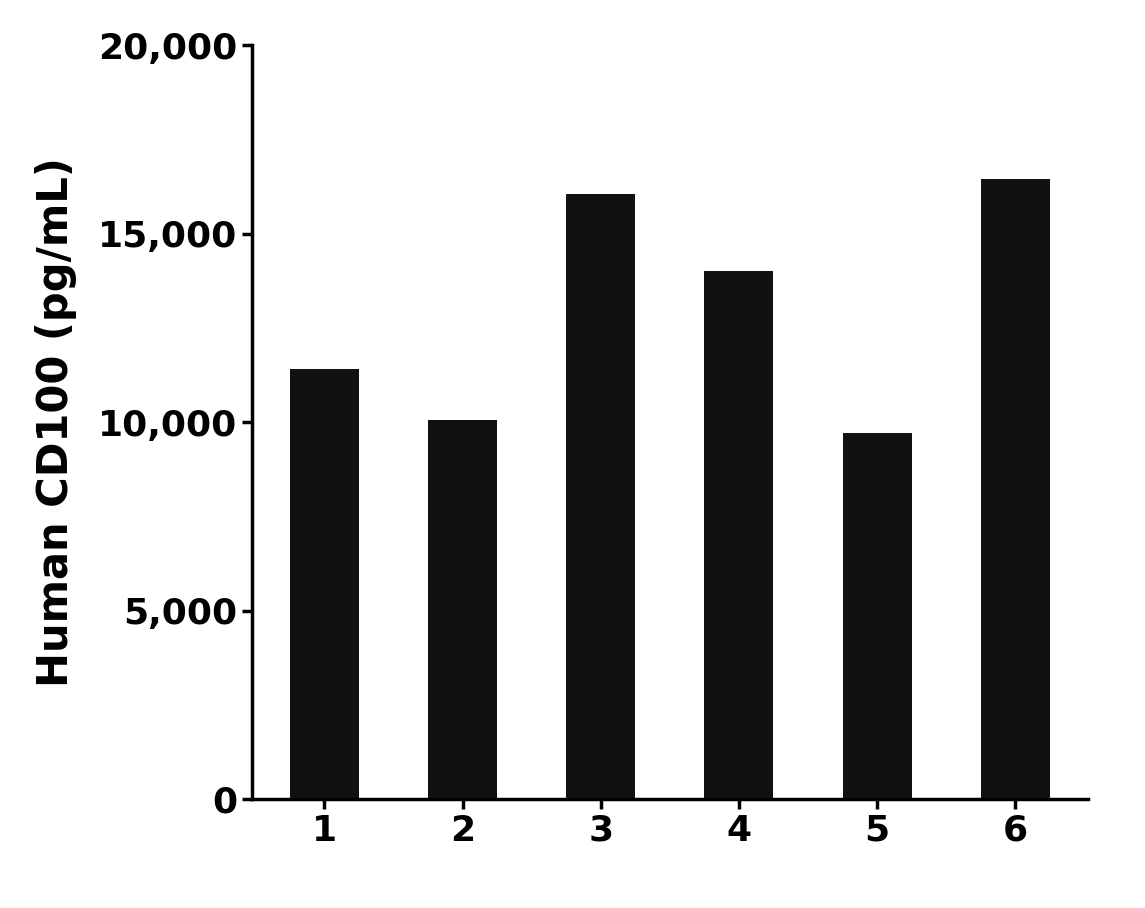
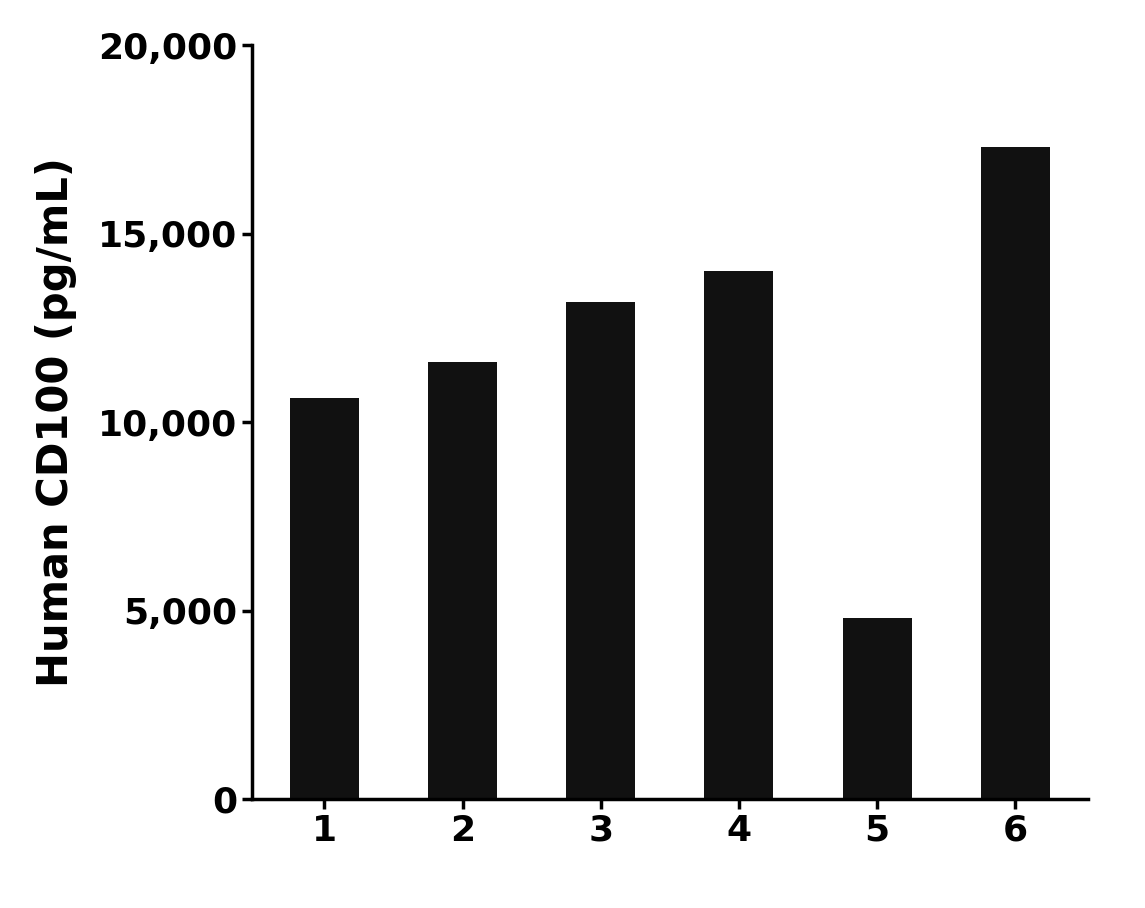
1: 11,400 -> 10,650
2: 10,050 -> 11,600
3: 16,050 -> 13,200
5: 9,710 -> 4,800
6: 16,460 -> 17,300
